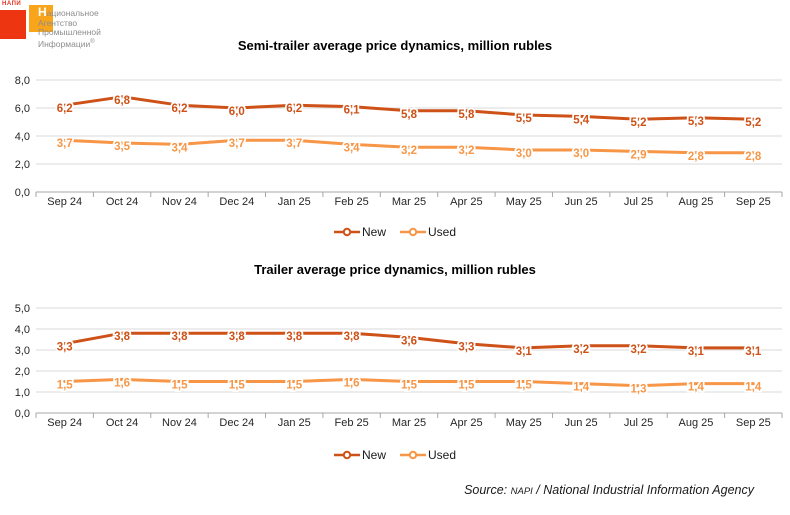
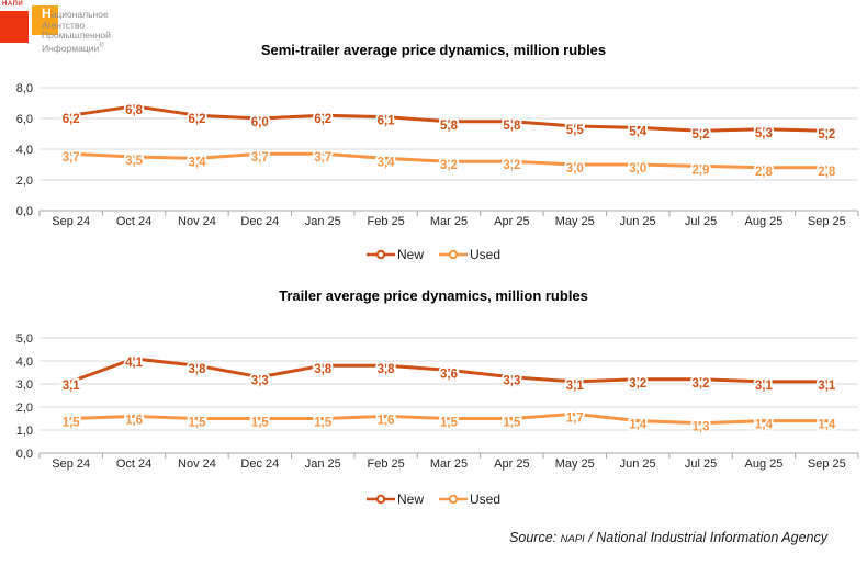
Trailer average price dynamics, million rubles/New/Sep 24: 3,3 -> 3,1
Trailer average price dynamics, million rubles/New/Oct 24: 3,8 -> 4,1
Trailer average price dynamics, million rubles/New/Dec 24: 3,8 -> 3,3
Trailer average price dynamics, million rubles/Used/May 25: 1,5 -> 1,7
